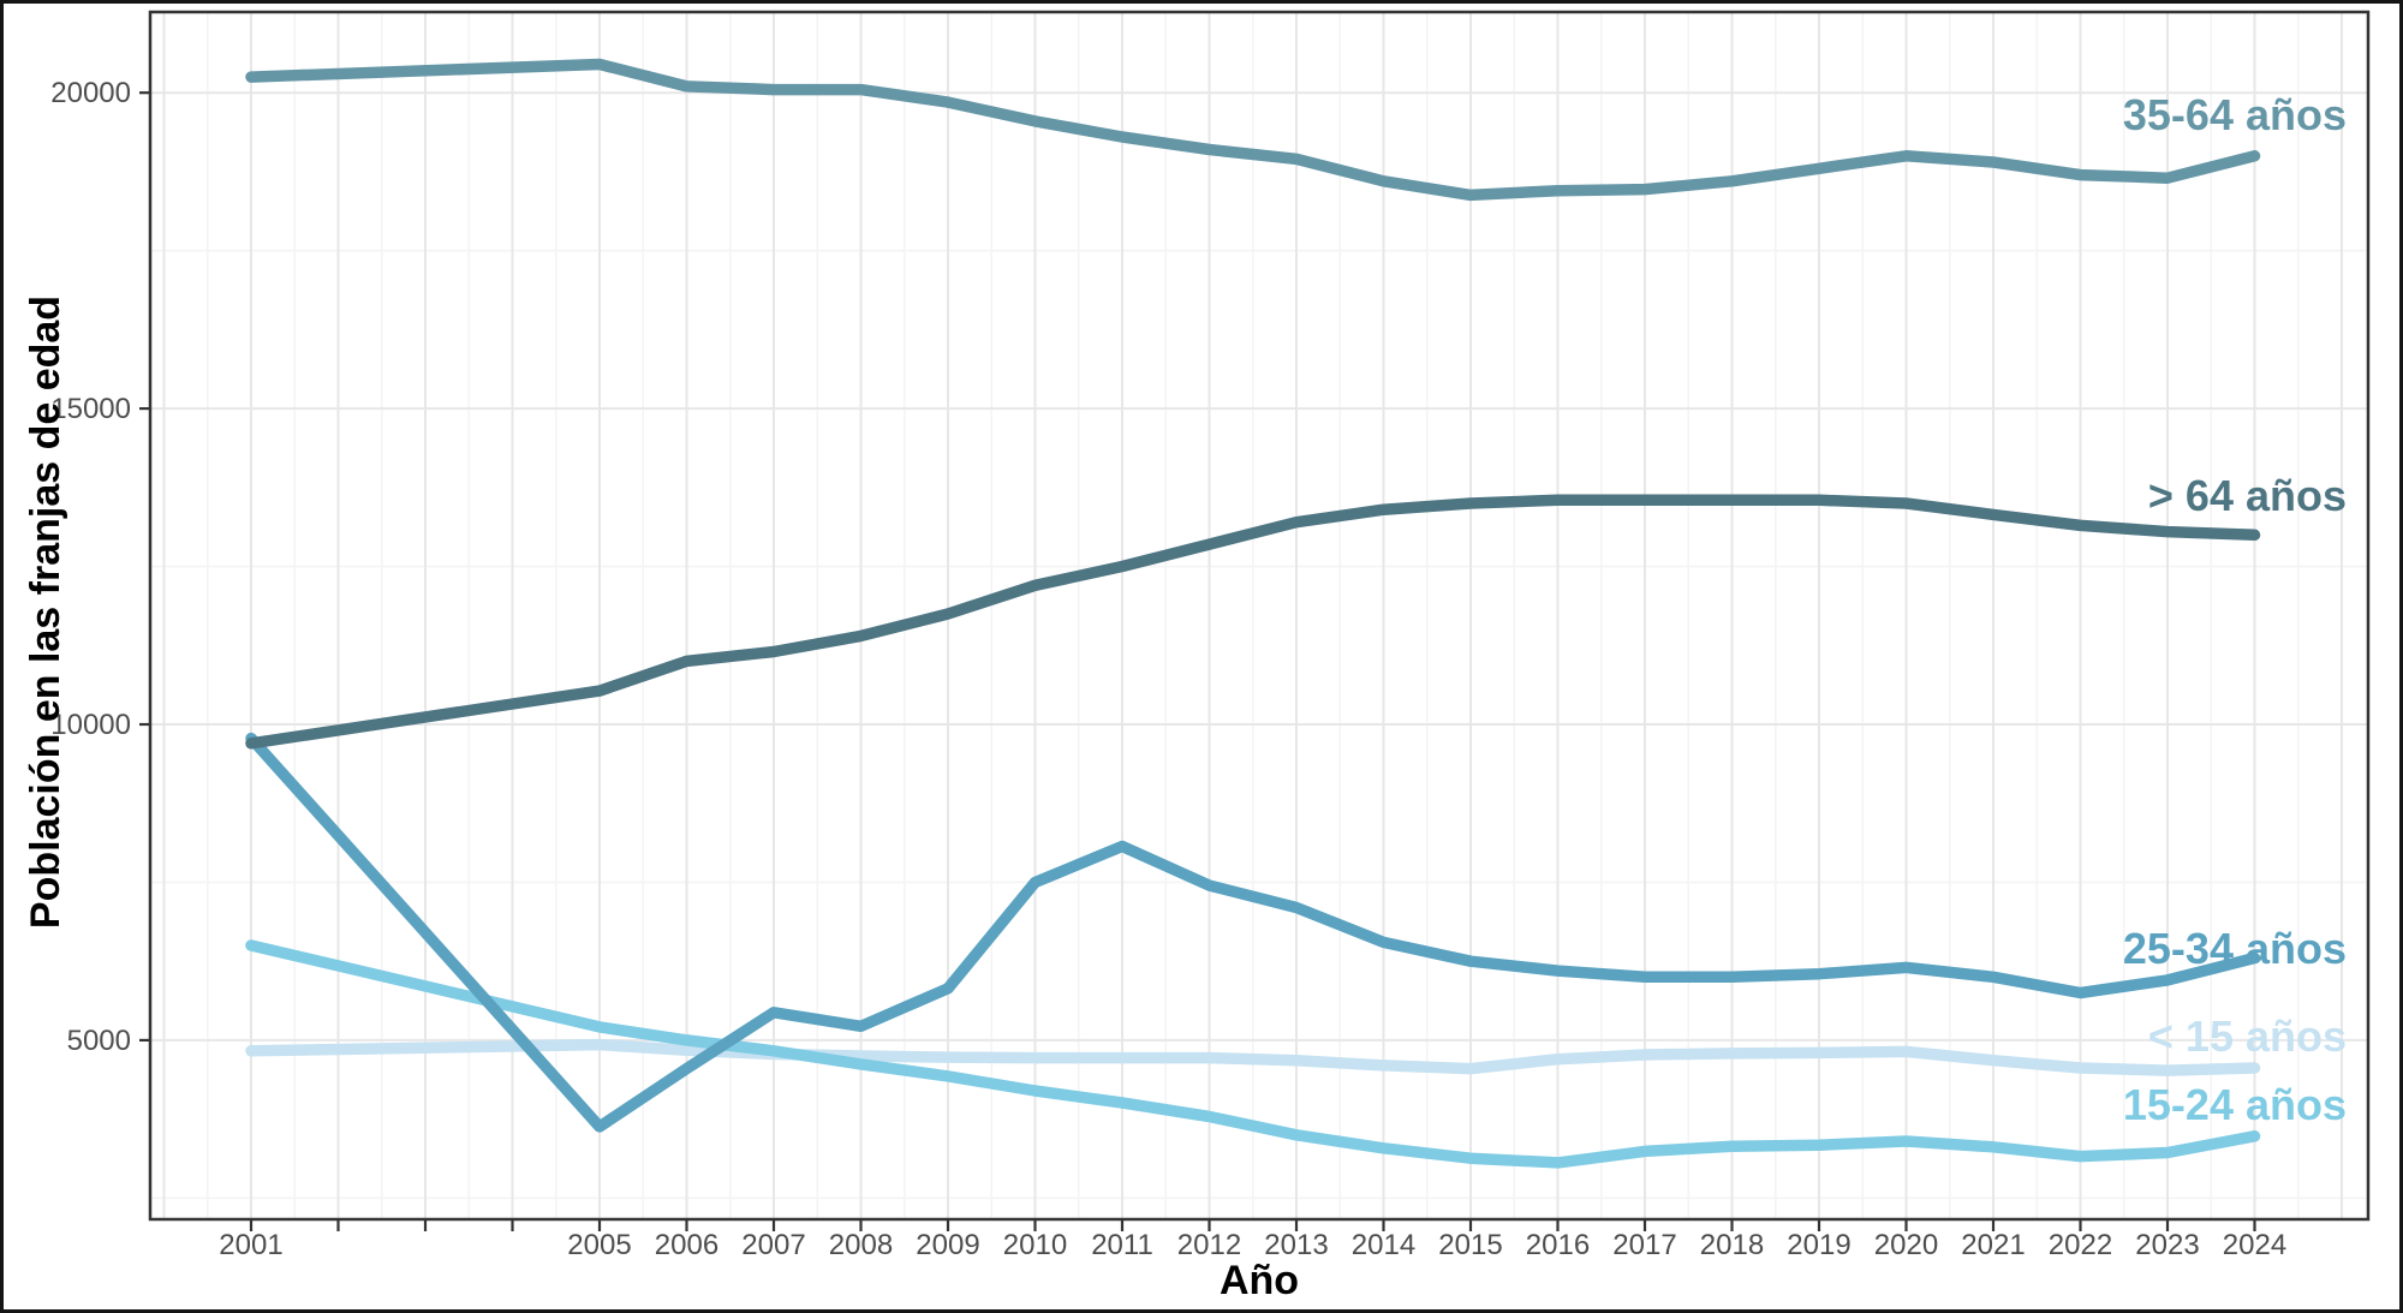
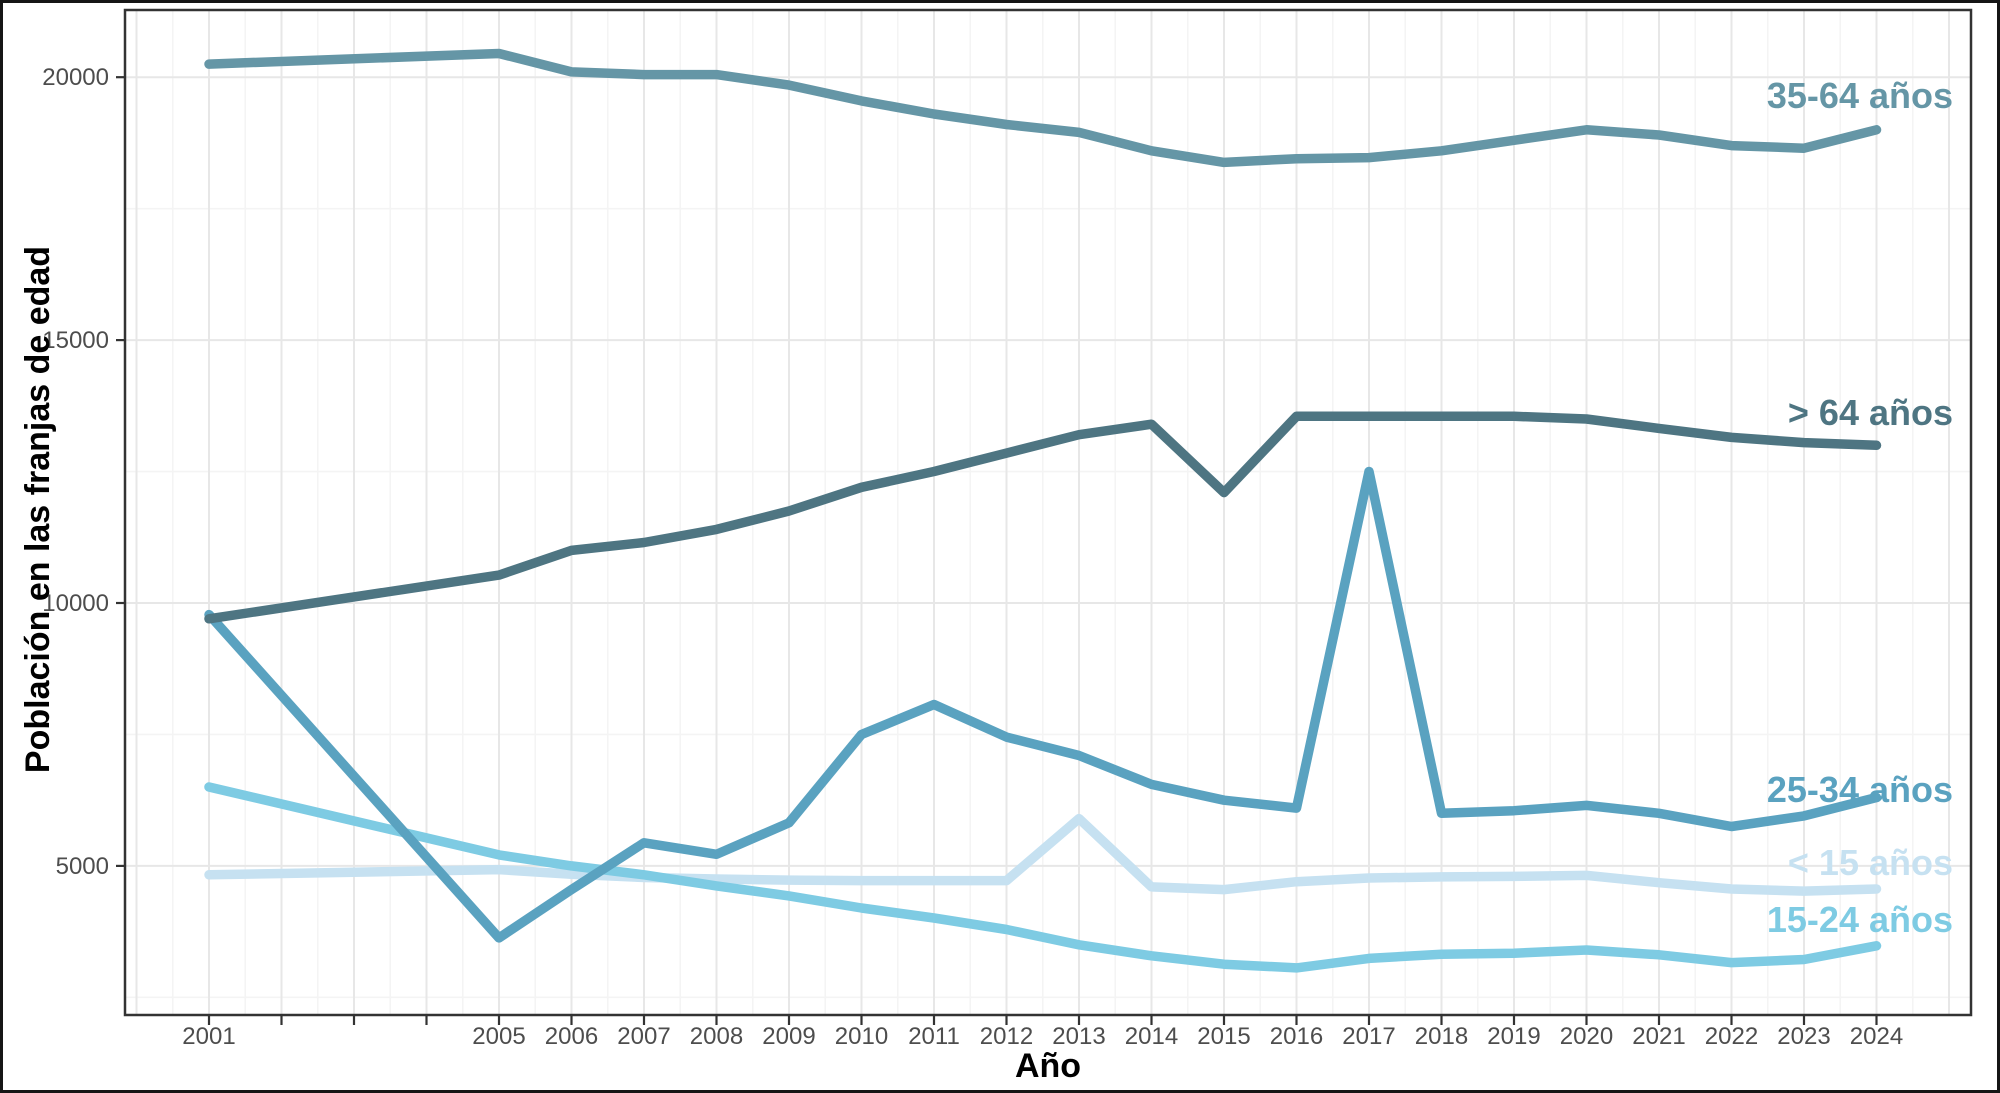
< 15 años/2013: 4700 -> 5900
> 64 años/2015: 13500 -> 12100
25-34 años/2017: 6000 -> 12500
